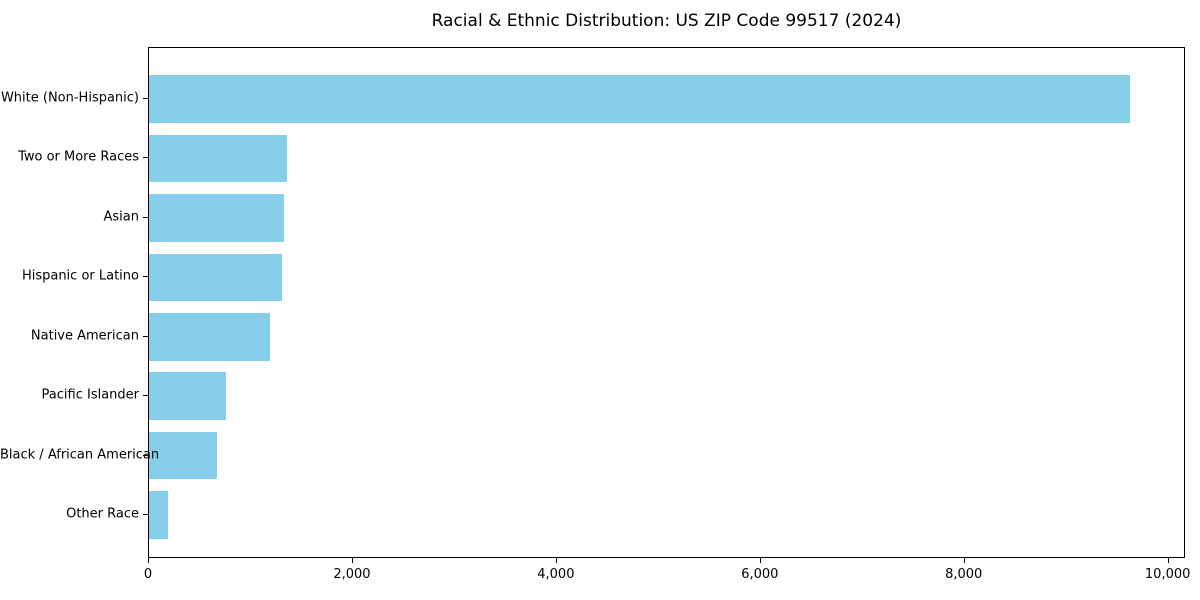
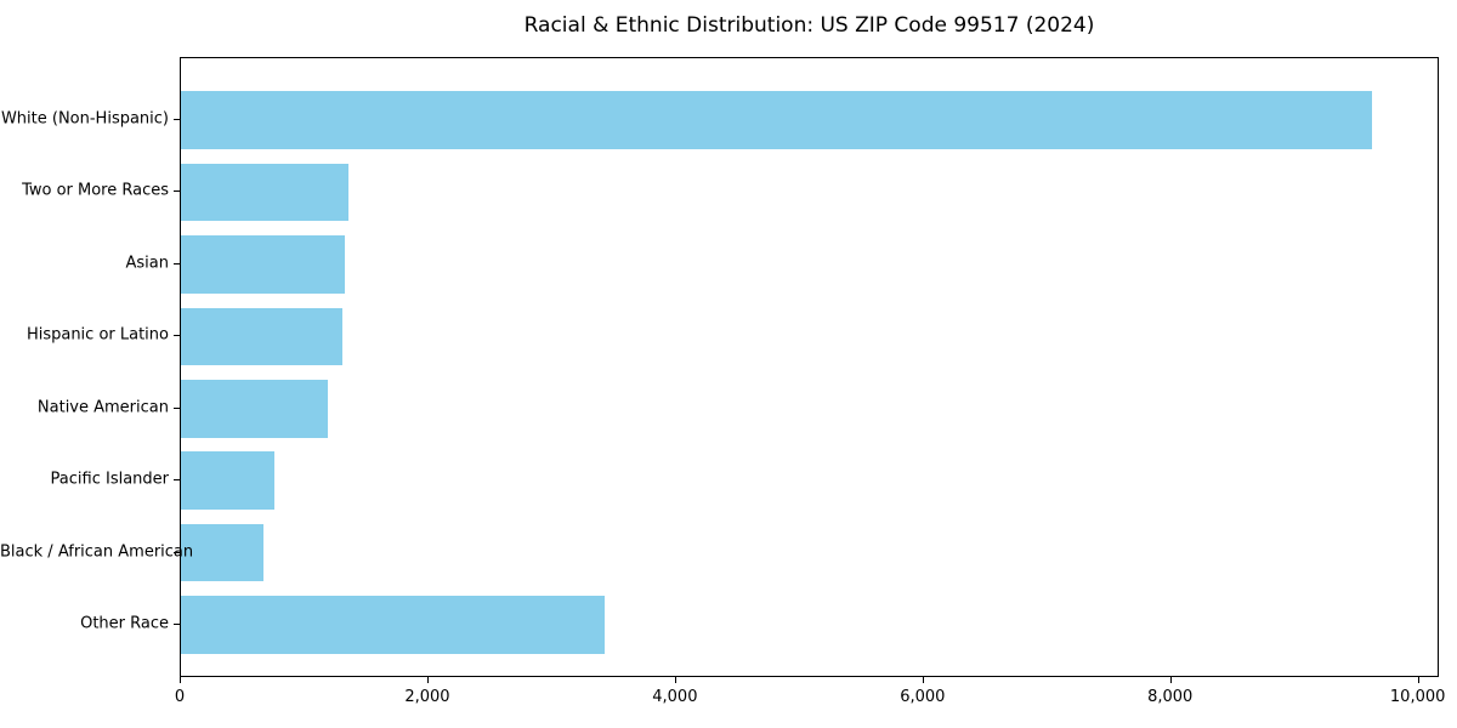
Other Race: 180 -> 3430
